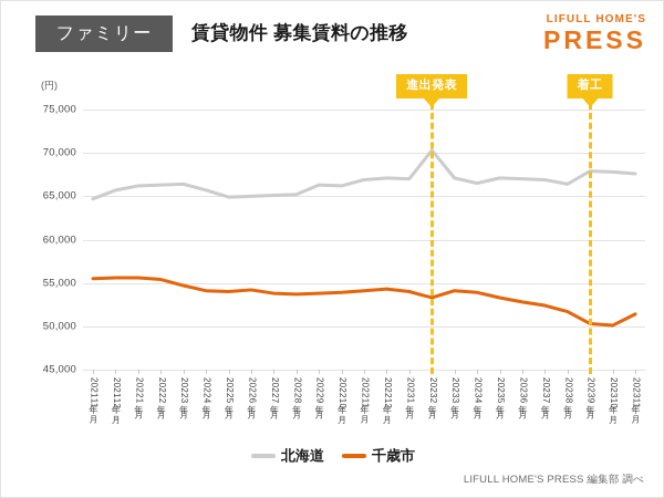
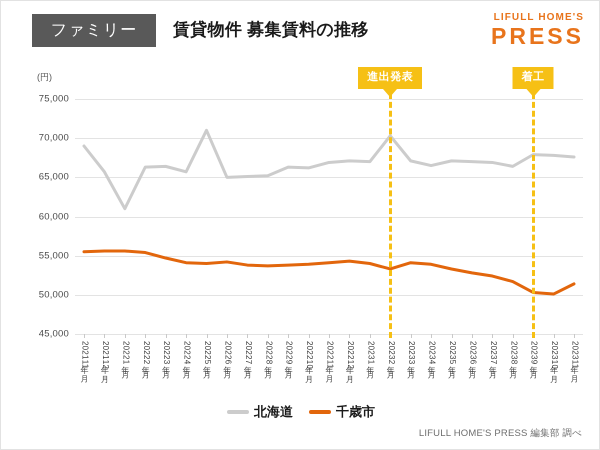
北海道/2021年11月: 65000 -> 69000
北海道/2022年1月: 66000 -> 61000
北海道/2022年5月: 65000 -> 71000
